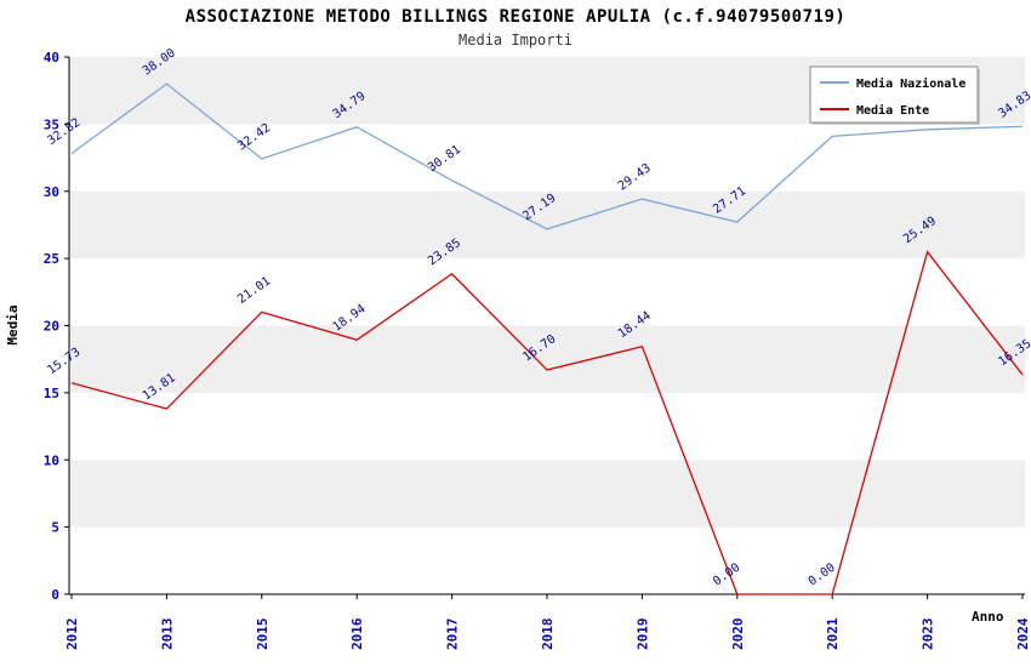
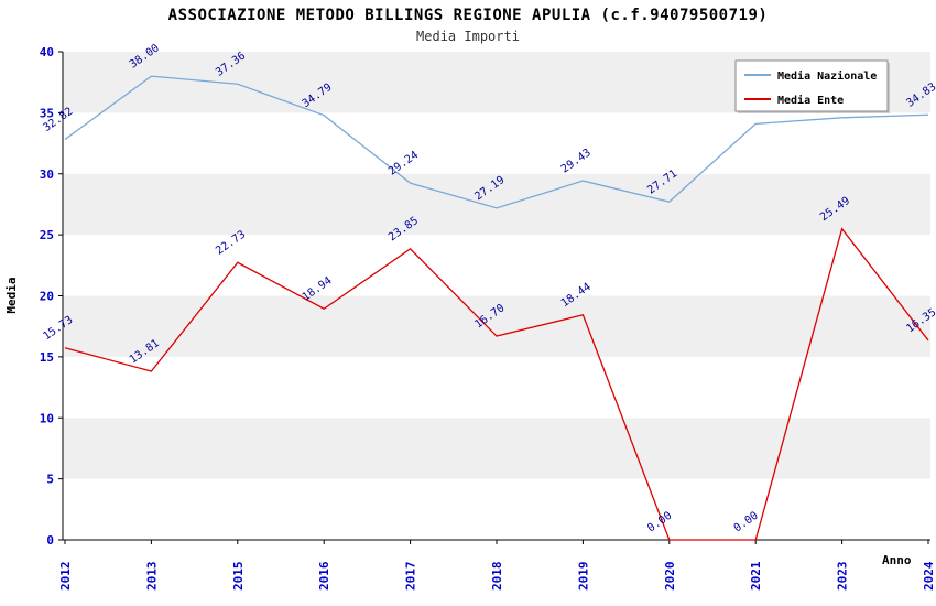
Media Nazionale/2015: 32.42 -> 37.36
Media Ente/2015: 21.01 -> 22.73
Media Nazionale/2017: 30.81 -> 29.24
